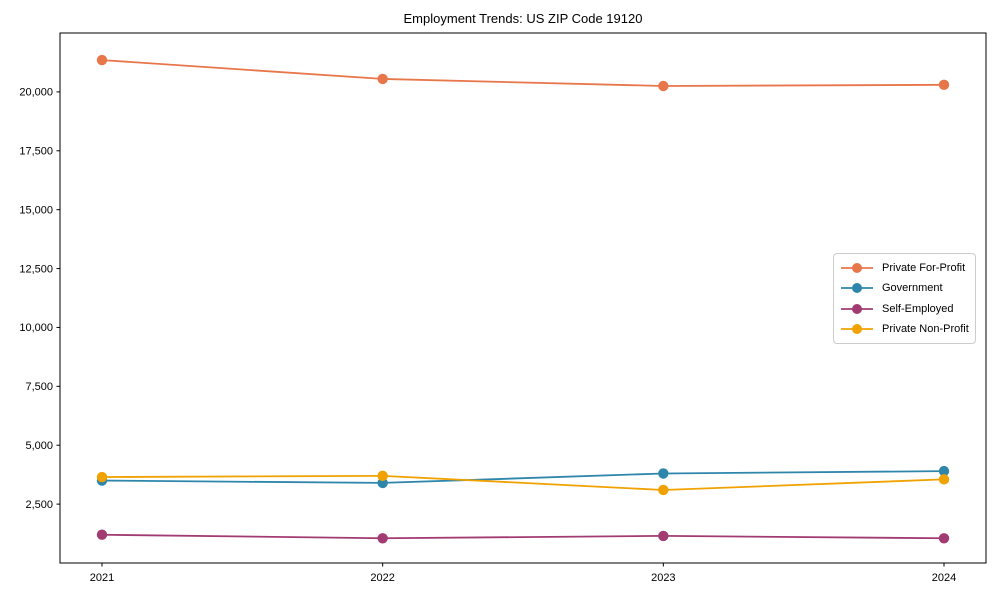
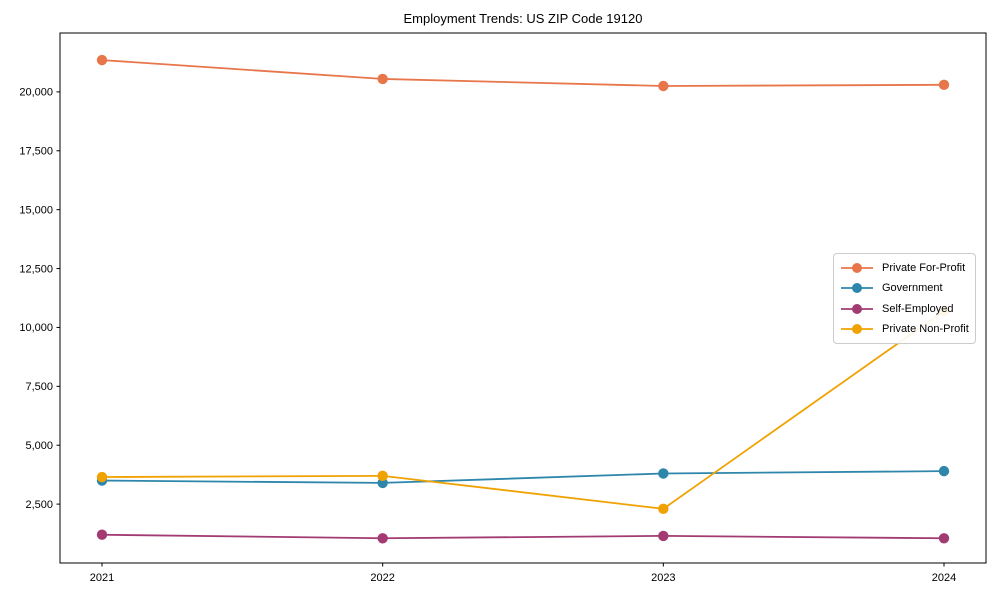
Private Non-Profit/2023: 3100 -> 2300
Private Non-Profit/2024: 3600 -> 10700
